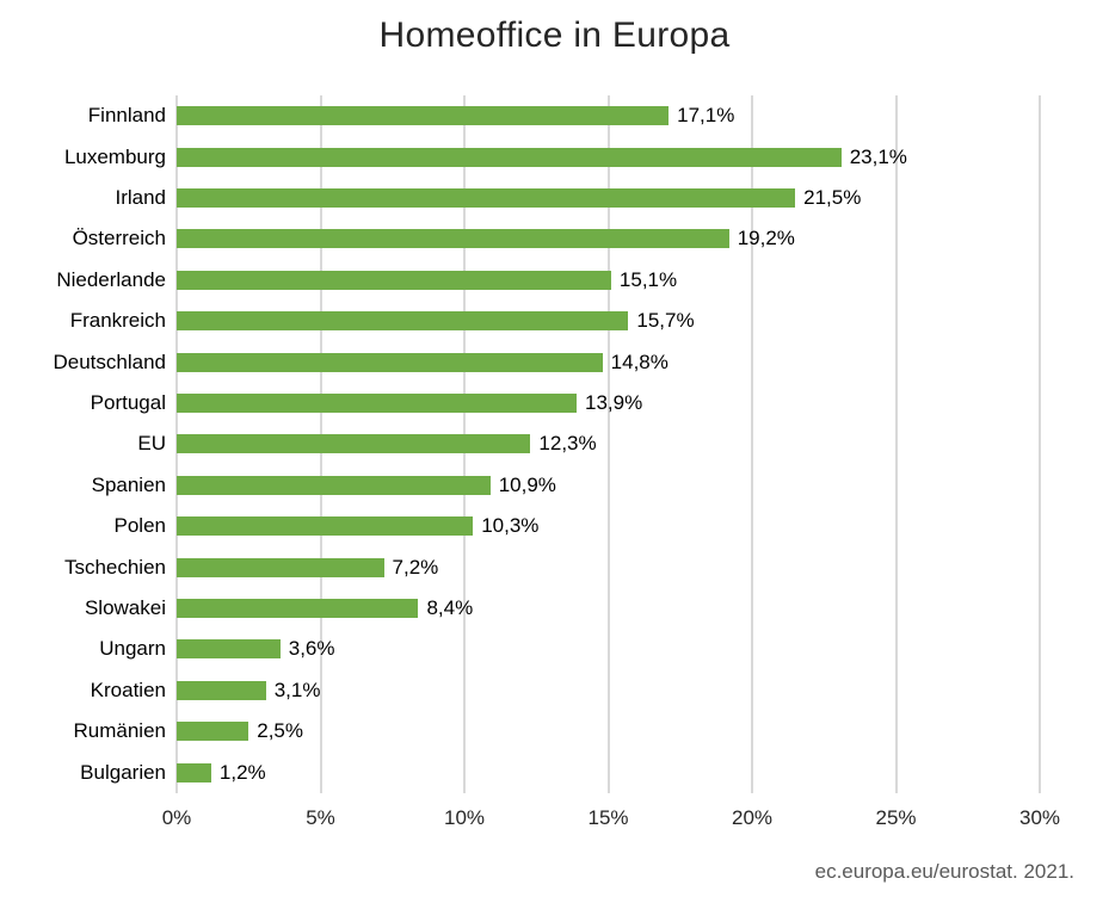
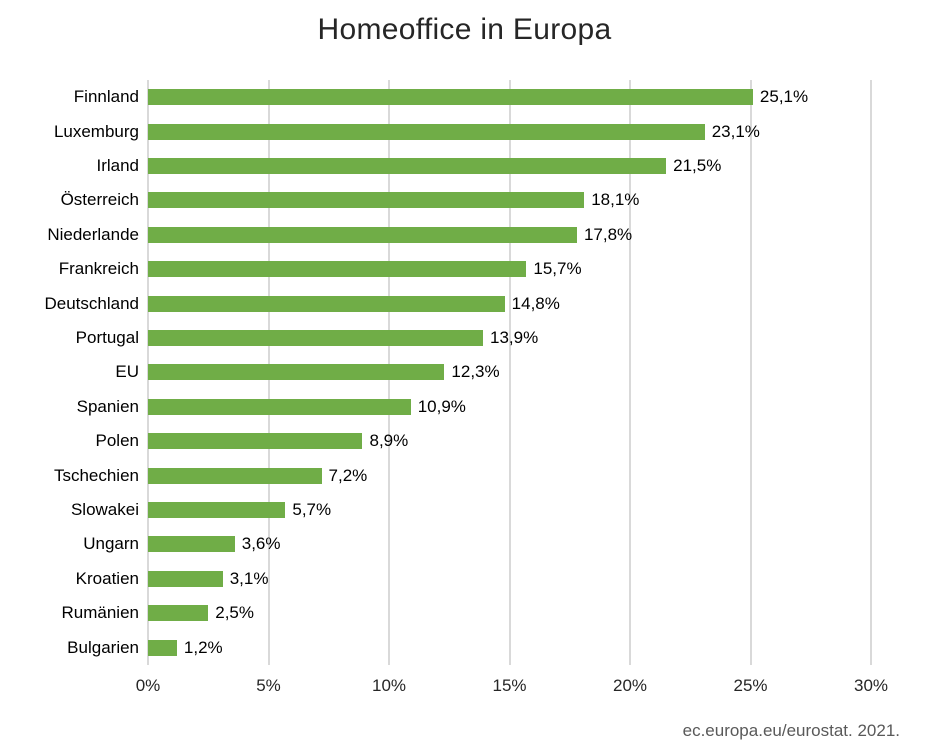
Finnland: 17,1% -> 25,1%
Österreich: 19,2% -> 18,1%
Niederlande: 15,1% -> 17,8%
Polen: 10,3% -> 8,9%
Slowakei: 8,4% -> 5,7%
